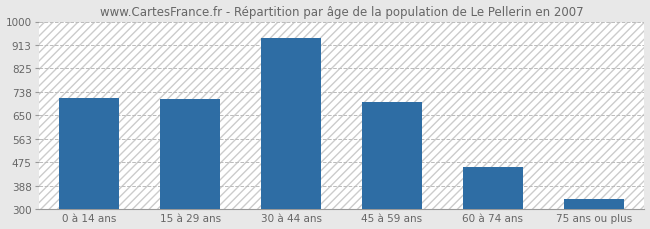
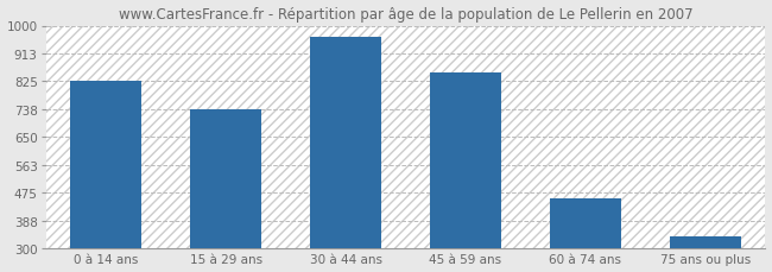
0 à 14 ans: 715 -> 825
15 à 29 ans: 710 -> 738
30 à 44 ans: 940 -> 963
45 à 59 ans: 700 -> 851
